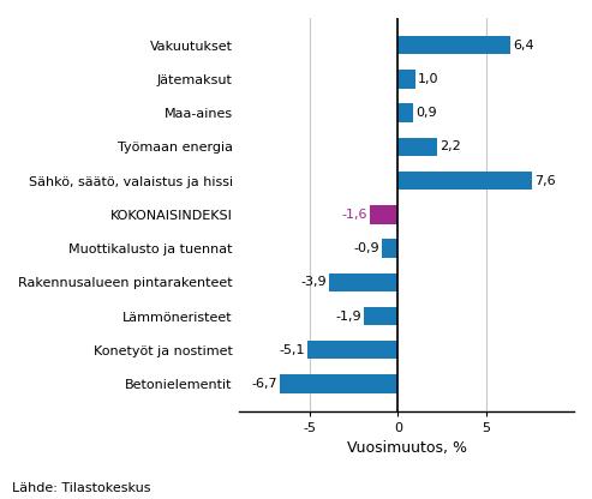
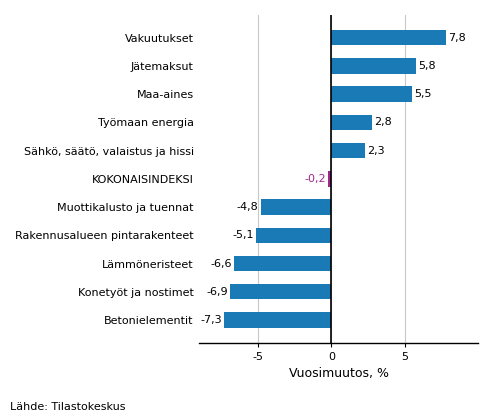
Vakuutukset: 6,4 -> 7,8
Jätemaksut: 1,0 -> 5,8
Maa-aines: 0,9 -> 5,5
Työmaan energia: 2,2 -> 2,8
Sähkö, säätö, valaistus ja hissi: 7,6 -> 2,3
KOKONAISINDEKSI: -1,6 -> -0,2
Muottikalusto ja tuennat: -0,9 -> -4,8
Rakennusalueen pintarakenteet: -3,9 -> -5,1
Lämmöneristeet: -1,9 -> -6,6
Konetyöt ja nostimet: -5,1 -> -6,9
Betonielementit: -6,7 -> -7,3
